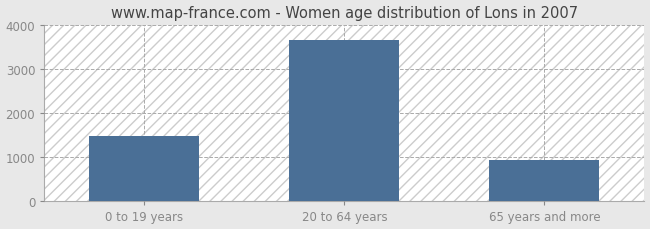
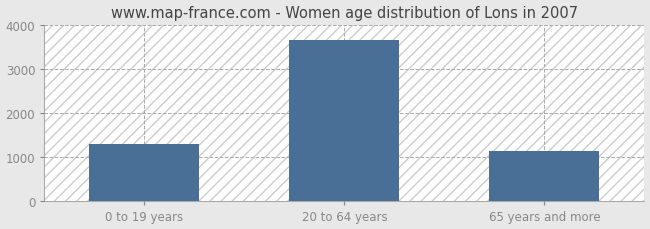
0 to 19 years: 1490 -> 1300
65 years and more: 940 -> 1150
